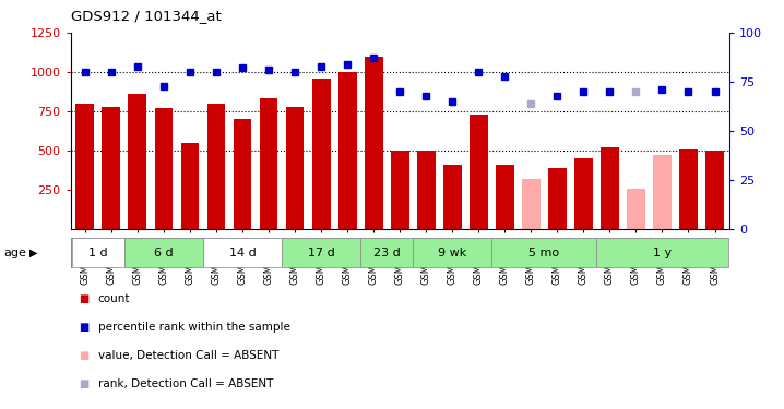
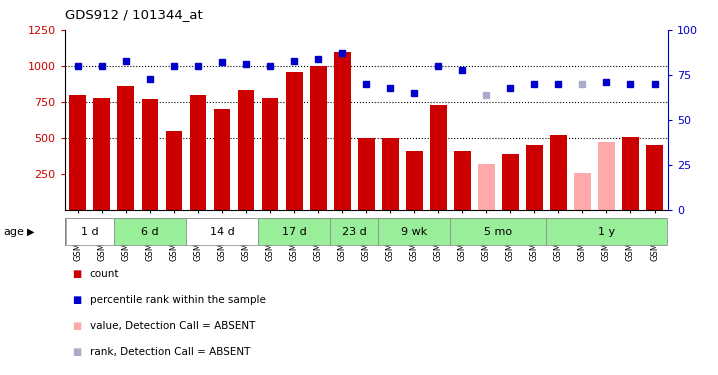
GSM34334: 500 -> 450
